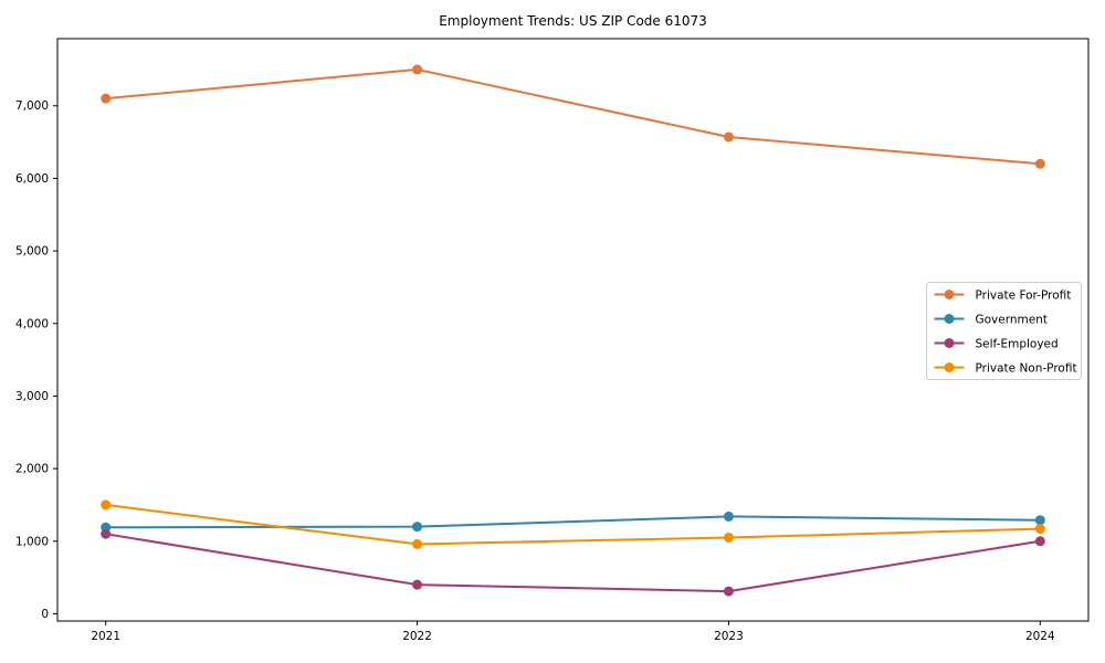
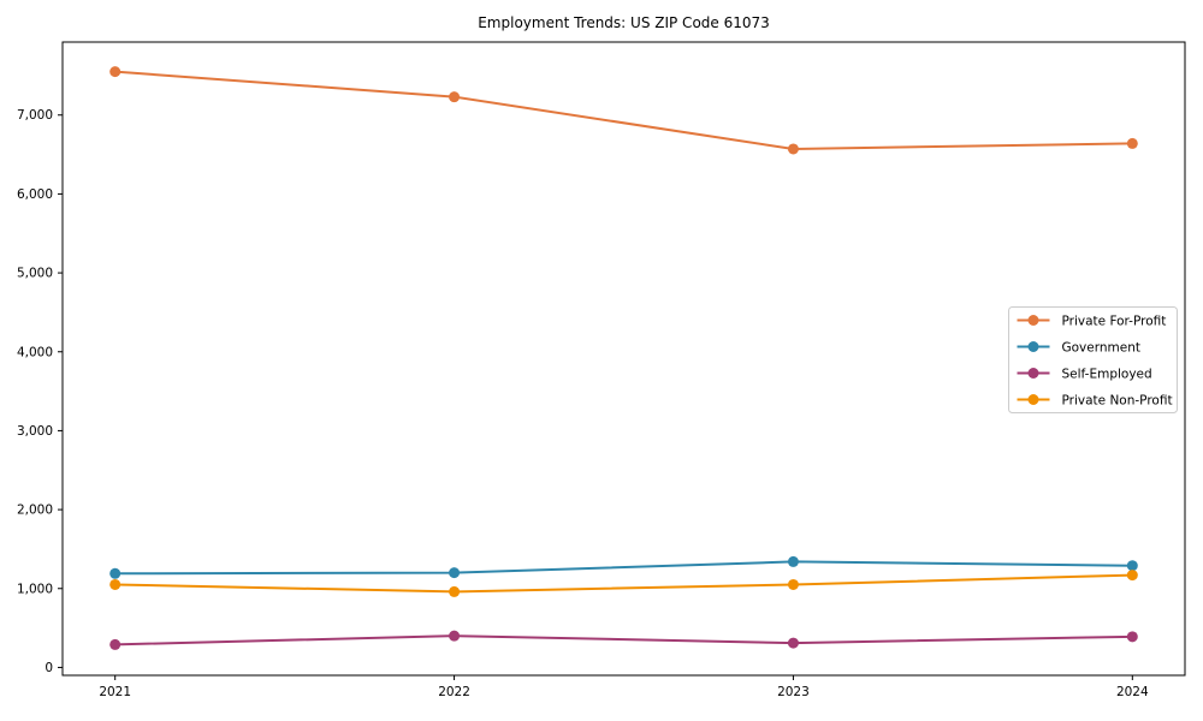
Private For-Profit/2021: 7100 -> 7600
Self-Employed/2021: 1100 -> 300
Private Non-Profit/2021: 1500 -> 1000
Private For-Profit/2022: 7500 -> 7200
Private For-Profit/2024: 6200 -> 6600
Self-Employed/2024: 1000 -> 400
